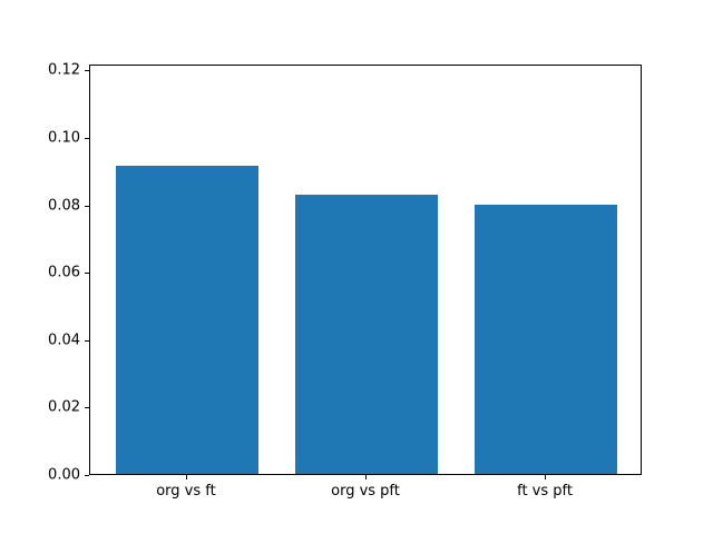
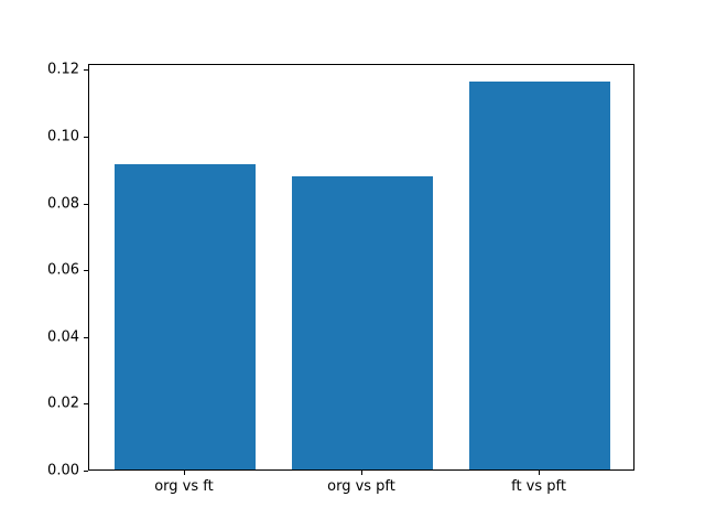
org vs pft: 0.083 -> 0.088
ft vs pft: 0.080 -> 0.116
